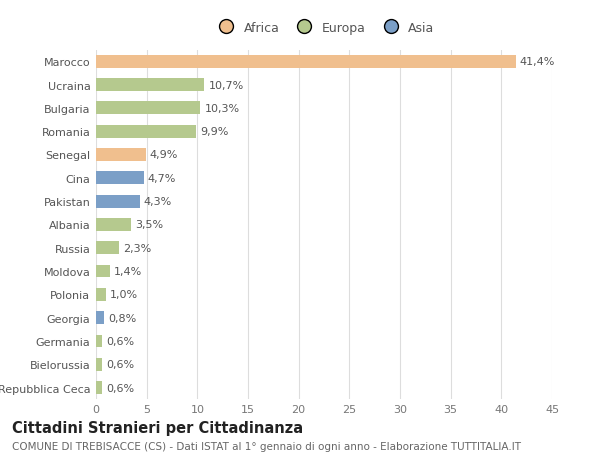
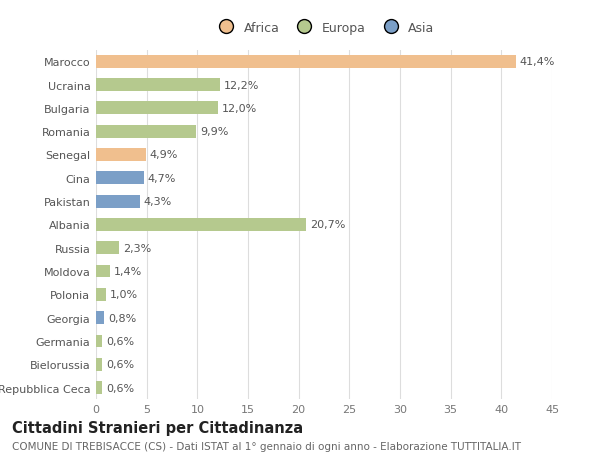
Ucraina: 10,7% -> 12,2%
Bulgaria: 10,3% -> 12,0%
Albania: 3,5% -> 20,7%
